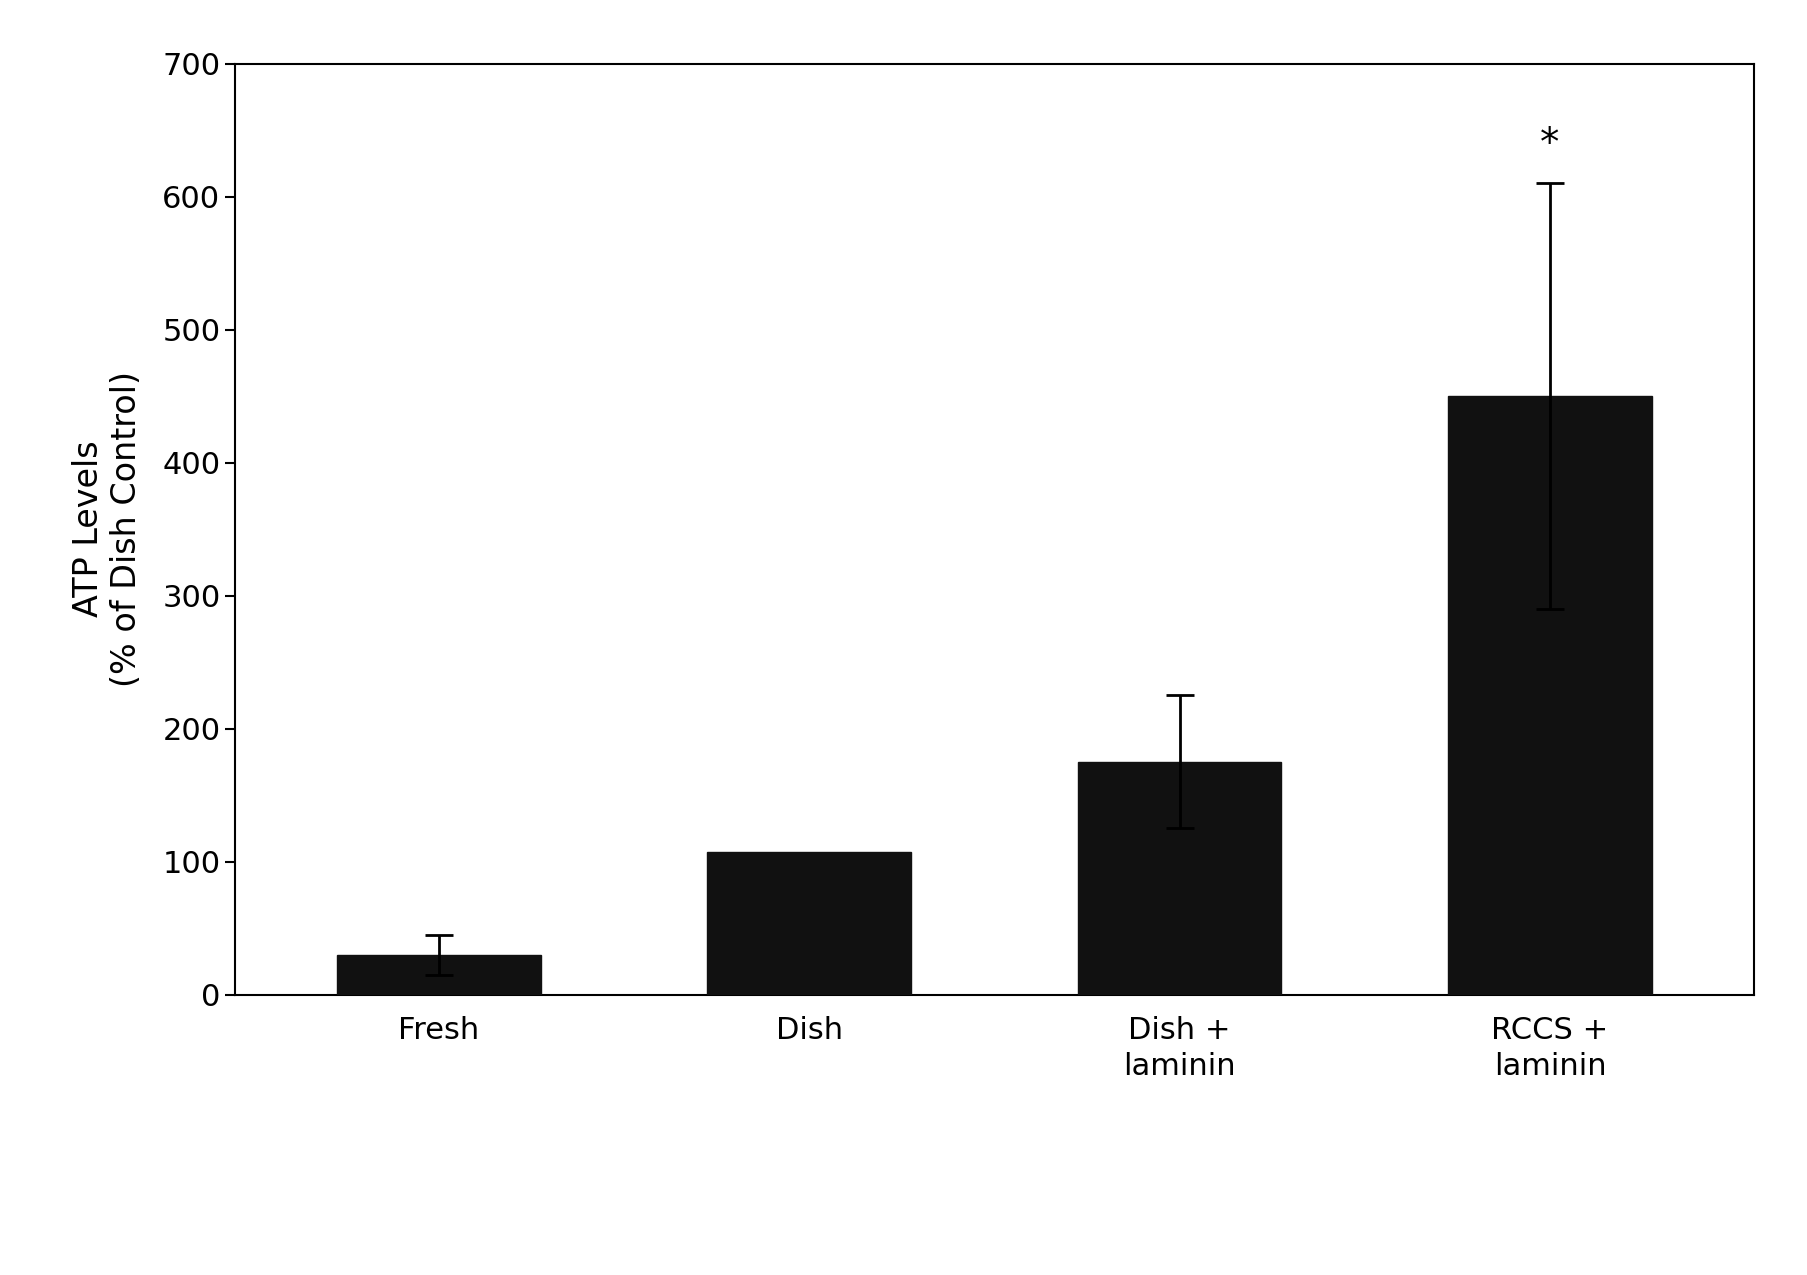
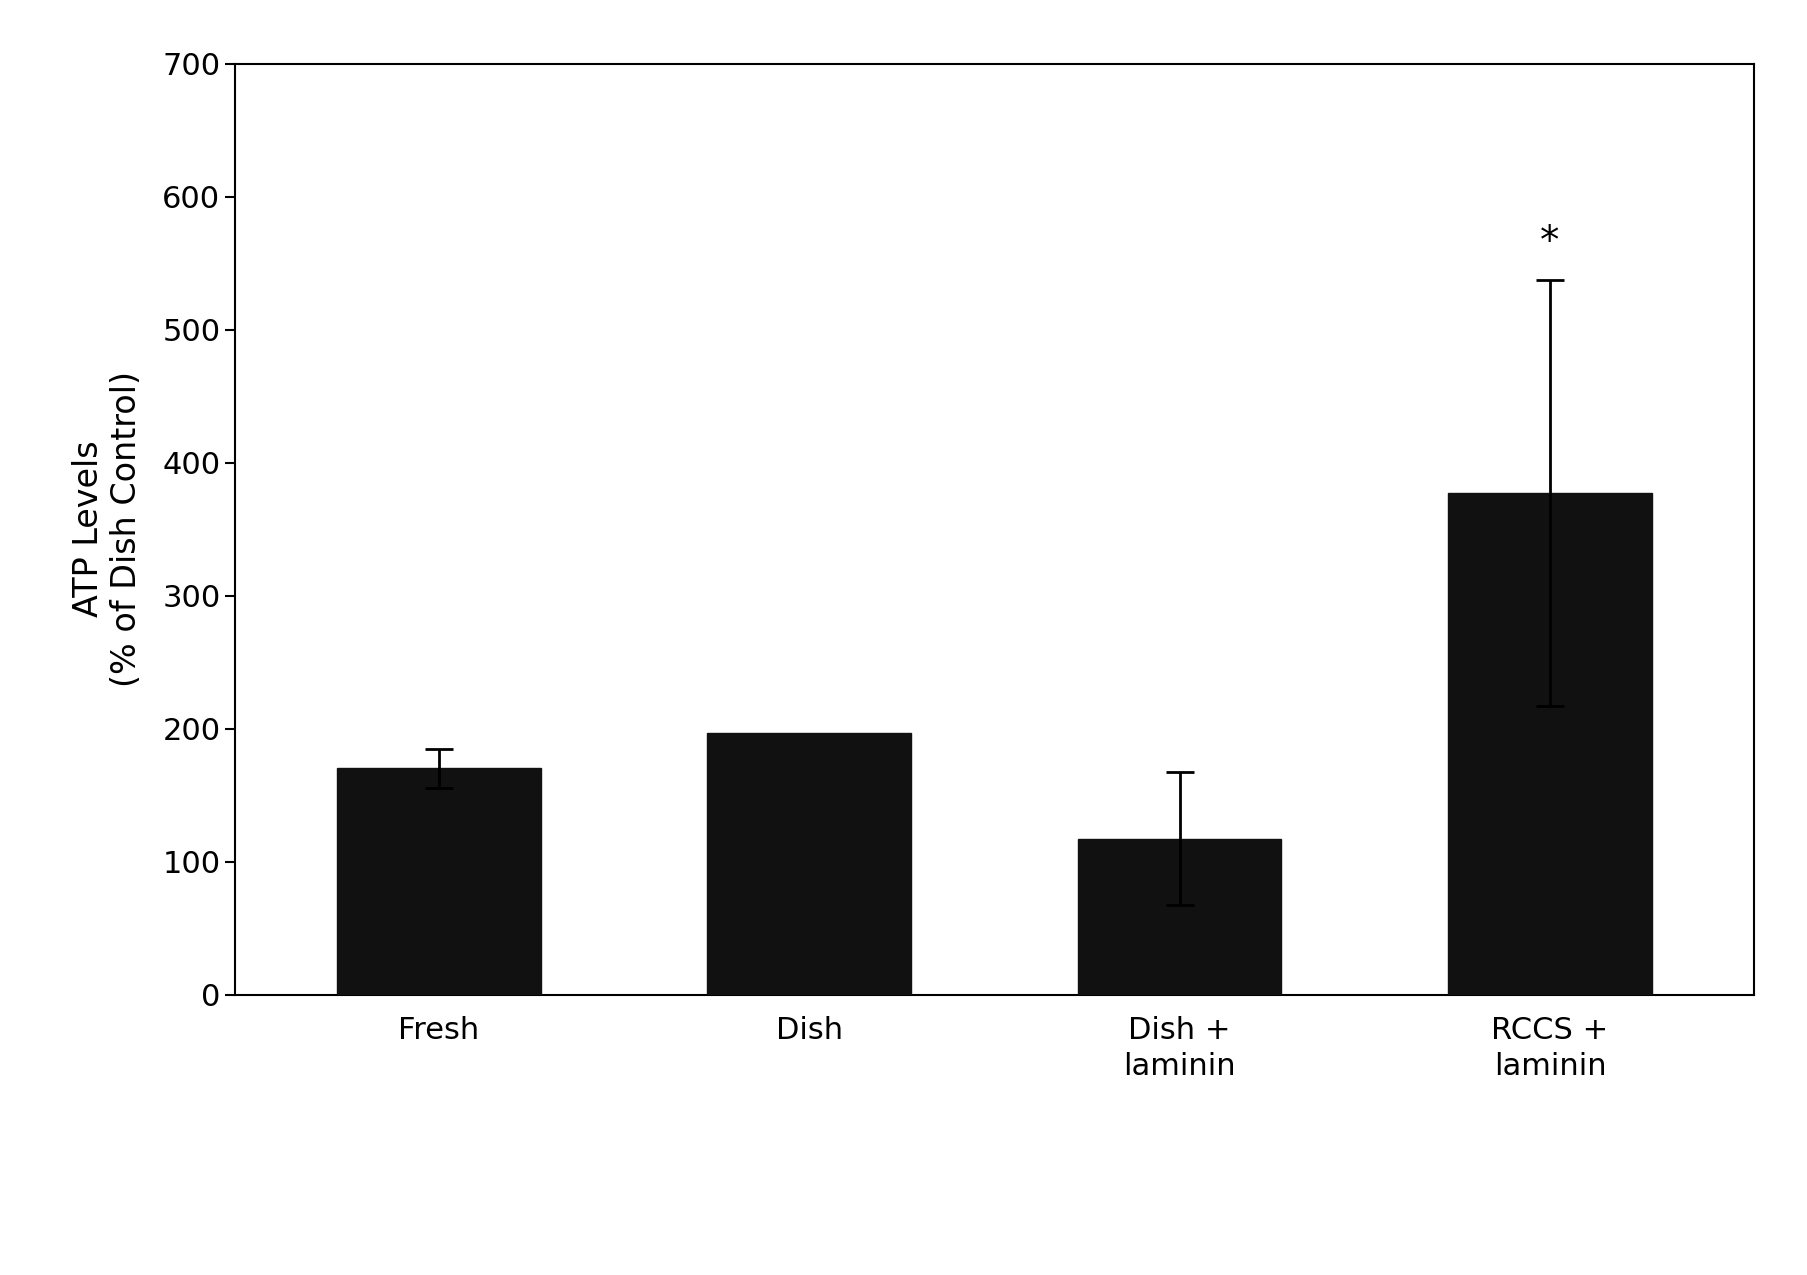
Fresh: 30 -> 170
Dish: 107 -> 197
Dish + laminin: 175 -> 117
RCCS + laminin: 450 -> 377
